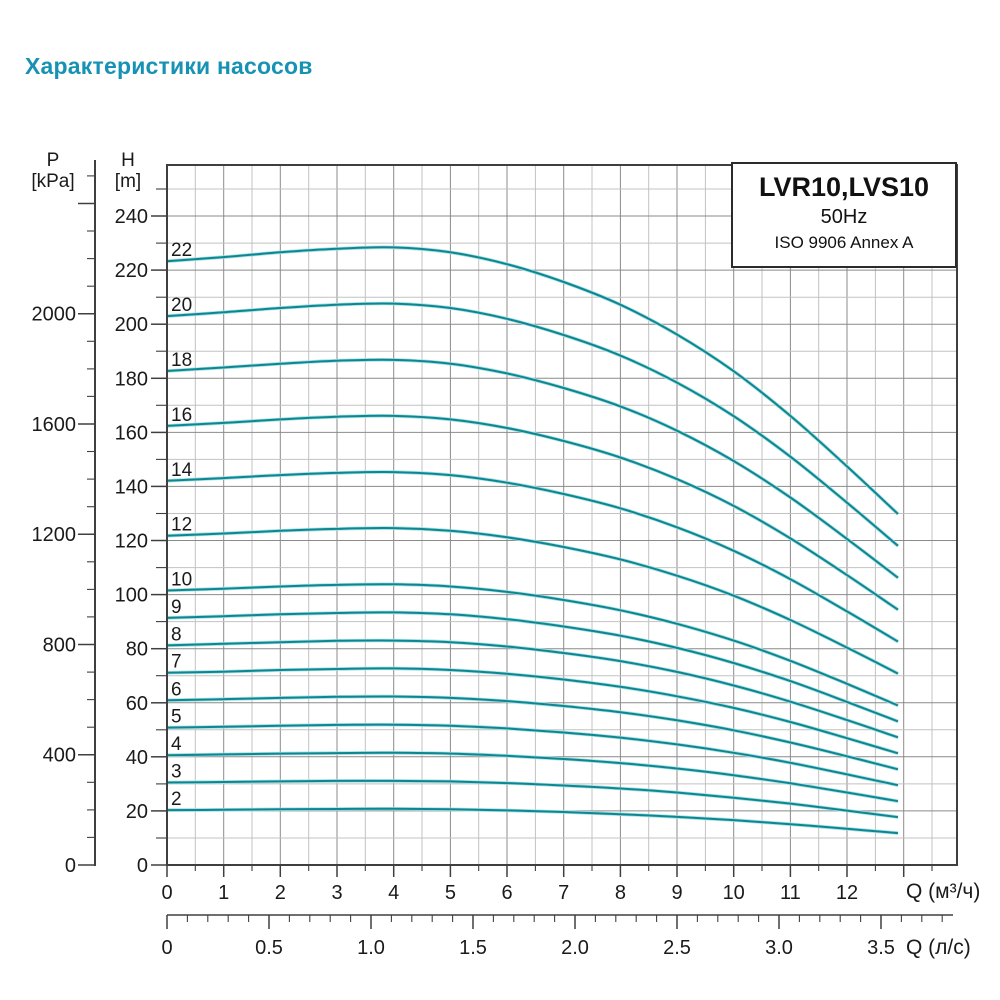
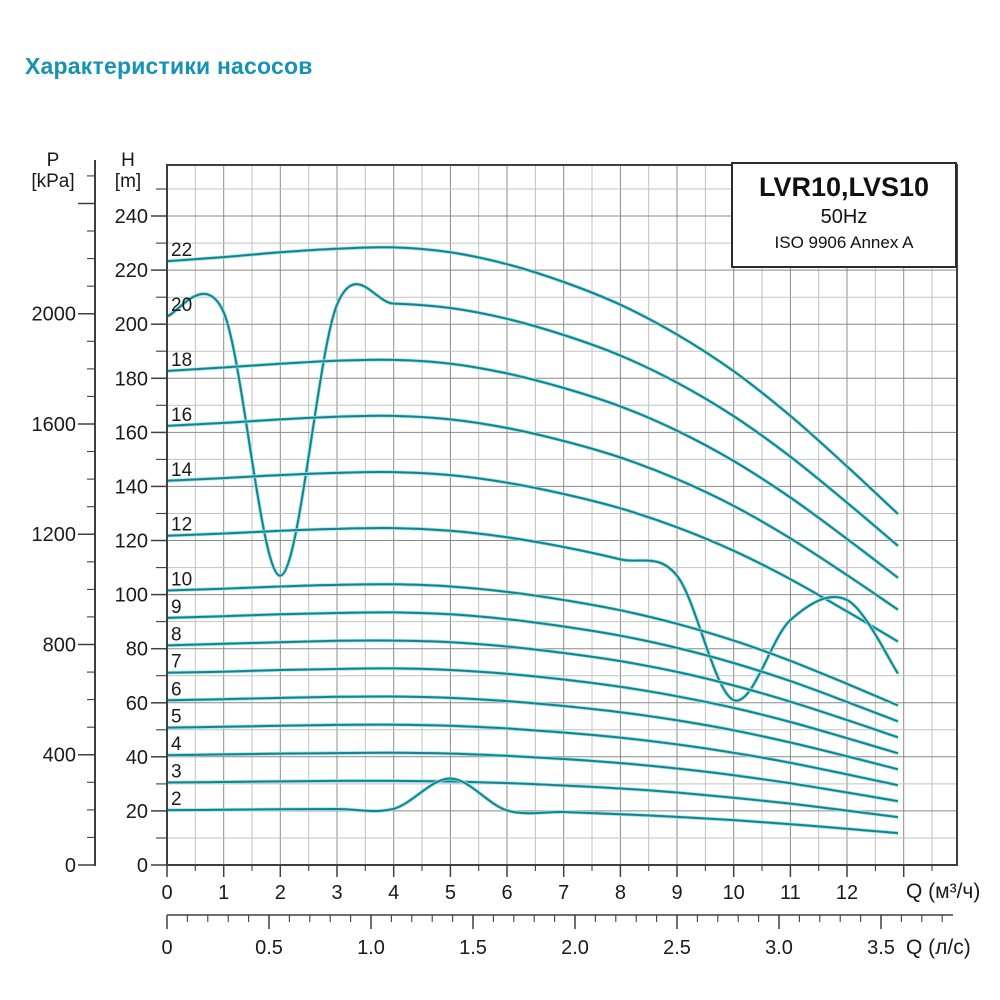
20/2: 206 -> 107
2/5: 21 -> 32
12/10: 100 -> 61
12/12: 80 -> 98
